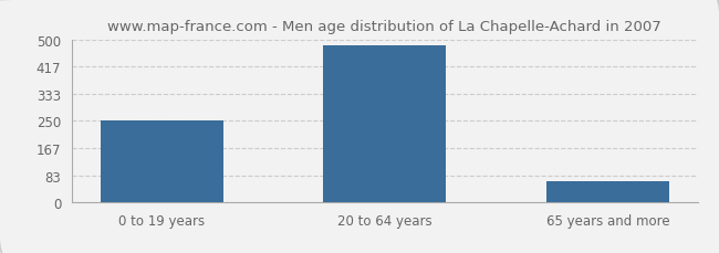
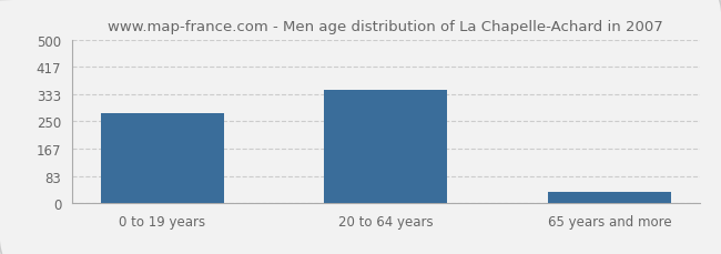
0 to 19 years: 252 -> 275
20 to 64 years: 484 -> 345
65 years and more: 63 -> 35
